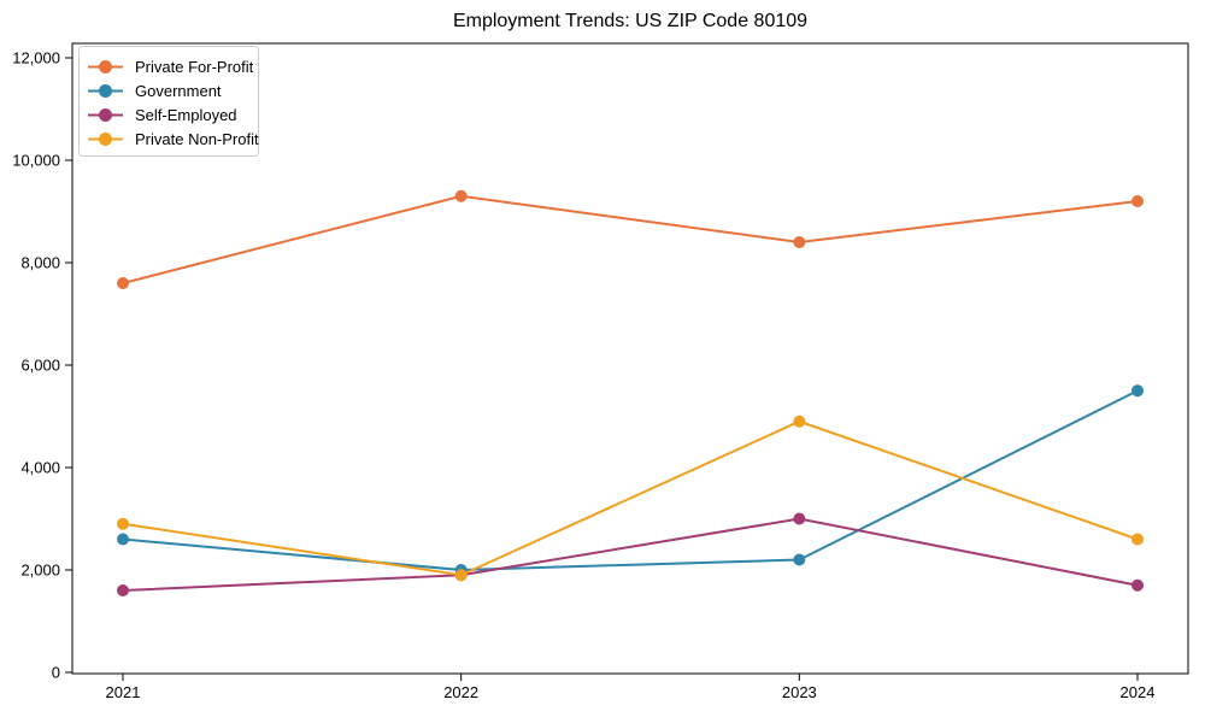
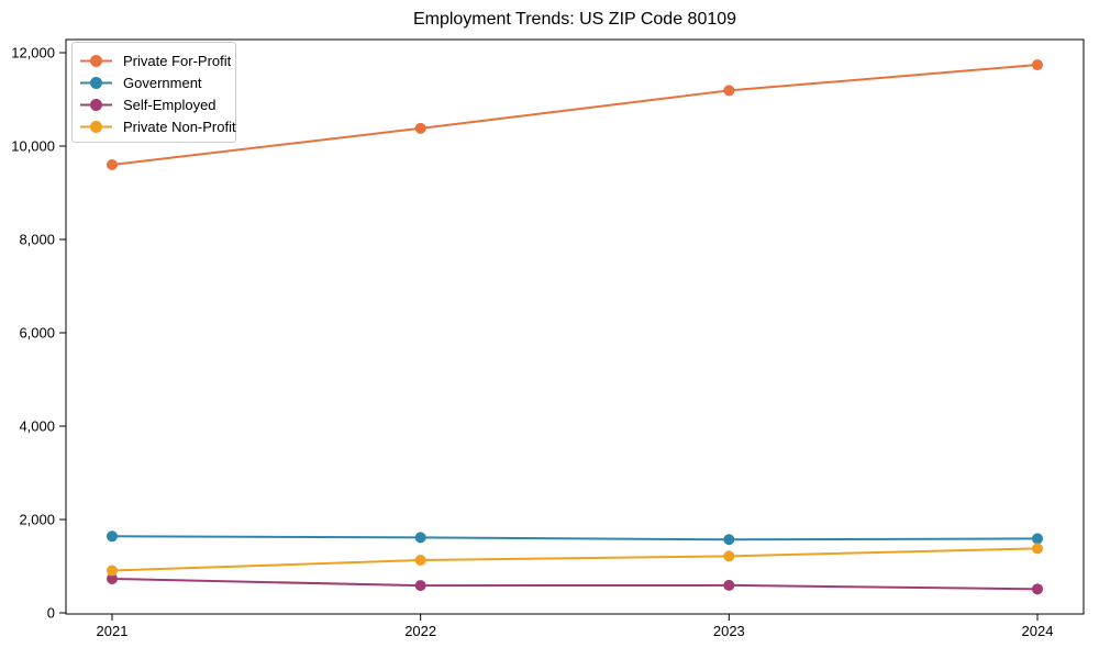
Private For-Profit/2021: 7600 -> 9600
Government/2021: 2600 -> 1600
Self-Employed/2021: 1600 -> 700
Private Non-Profit/2021: 2900 -> 900
Private For-Profit/2022: 9300 -> 10400
Government/2022: 2000 -> 1600
Self-Employed/2022: 1900 -> 600
Private Non-Profit/2022: 1900 -> 1100
Private For-Profit/2023: 8400 -> 11200
Government/2023: 2200 -> 1600
Self-Employed/2023: 3000 -> 600
Private Non-Profit/2023: 4900 -> 1200
Private For-Profit/2024: 9200 -> 11700
Government/2024: 5500 -> 1600
Self-Employed/2024: 1700 -> 500
Private Non-Profit/2024: 2600 -> 1400
